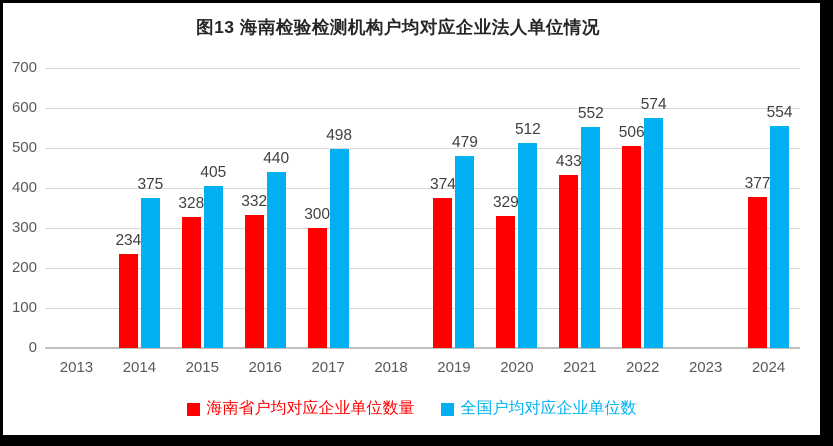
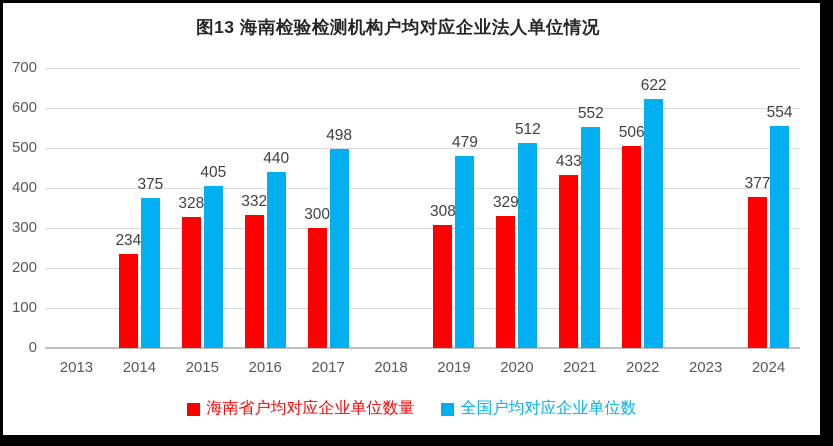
海南省户均对应企业单位数量/2019: 374 -> 308
全国户均对应企业单位数/2022: 574 -> 622
